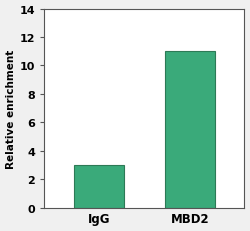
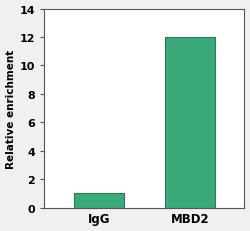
IgG: 3 -> 1
MBD2: 11 -> 12
